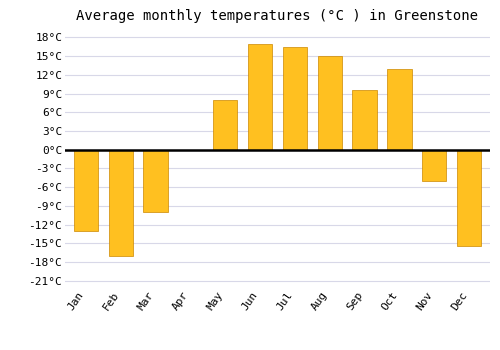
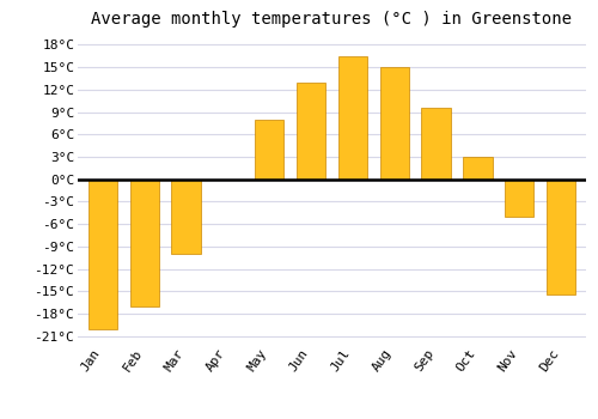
Jan: -13.0°C -> -20.0°C
Jun: 17.0°C -> 13.0°C
Oct: 13.0°C -> 3.0°C
